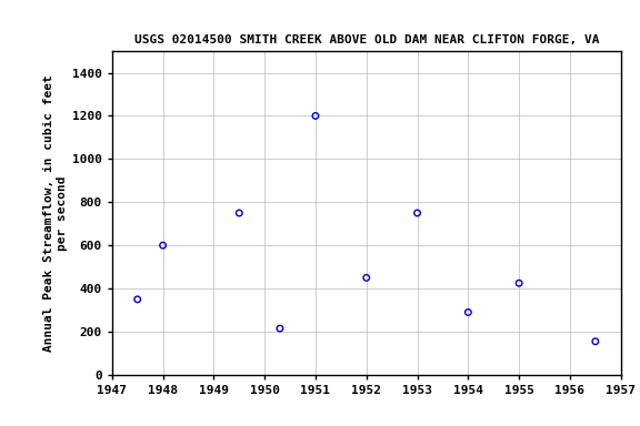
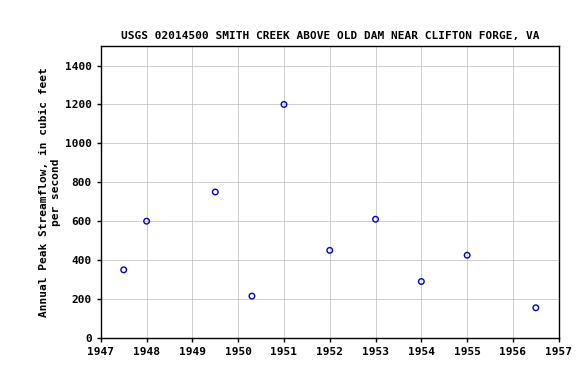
1953: 750 -> 610
